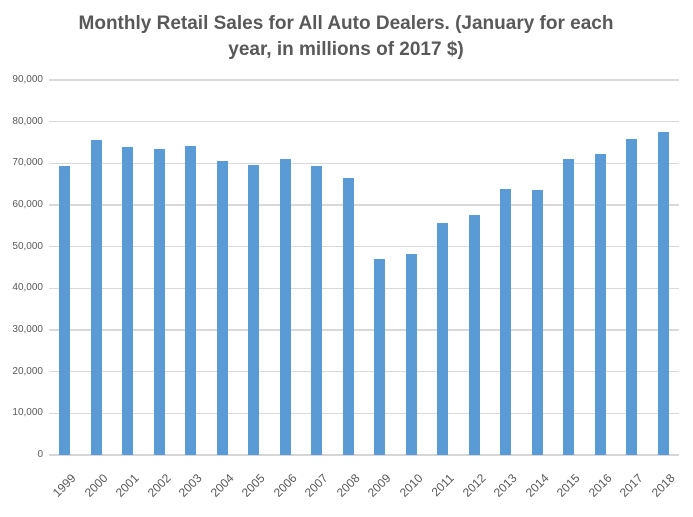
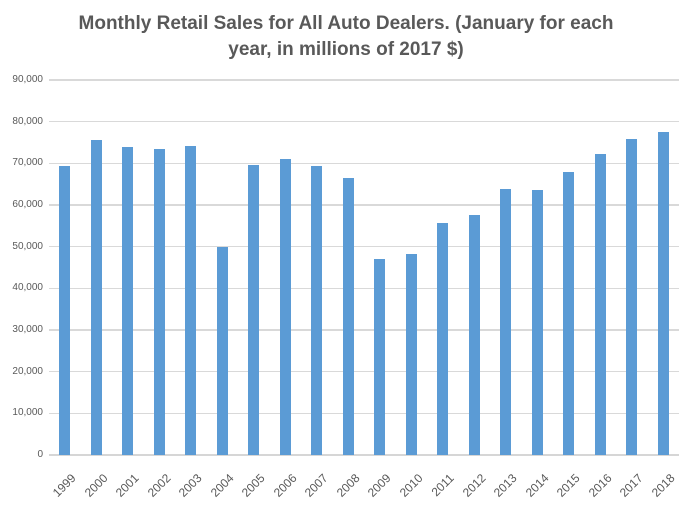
2004: 71000 -> 50000
2015: 71000 -> 68000
